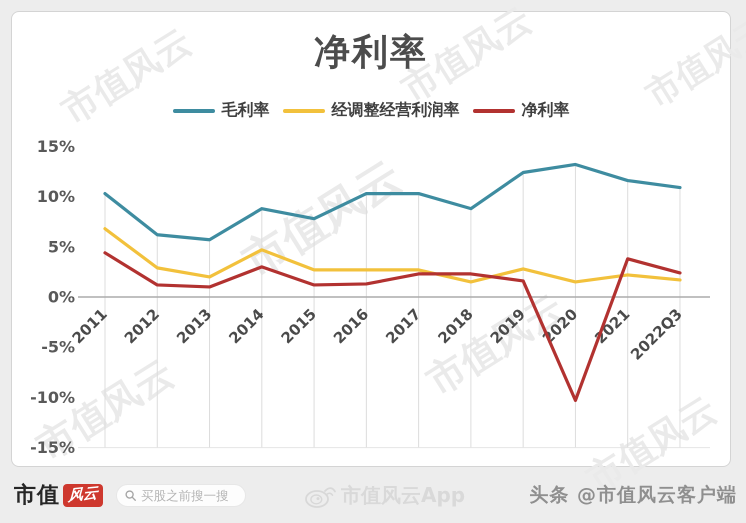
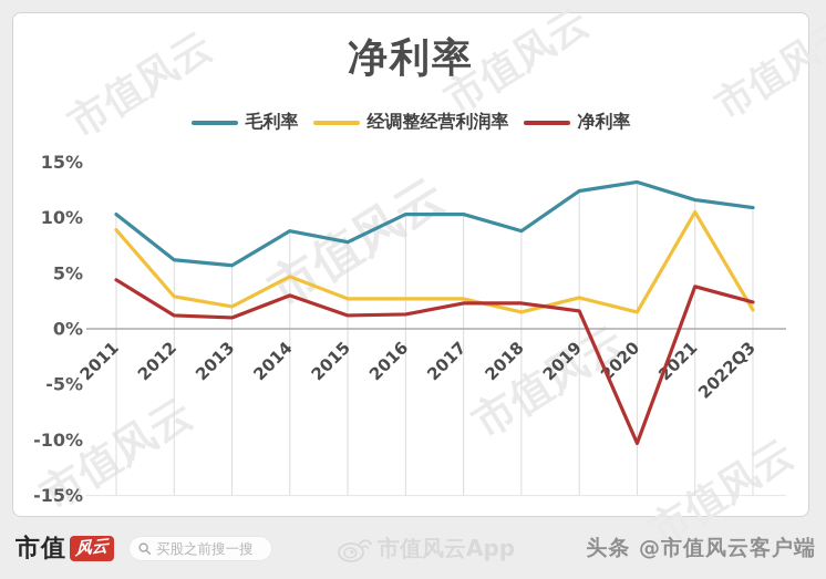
经调整经营利润率/2011: 6.8% -> 8.9%
经调整经营利润率/2021: 2.2% -> 10.5%
